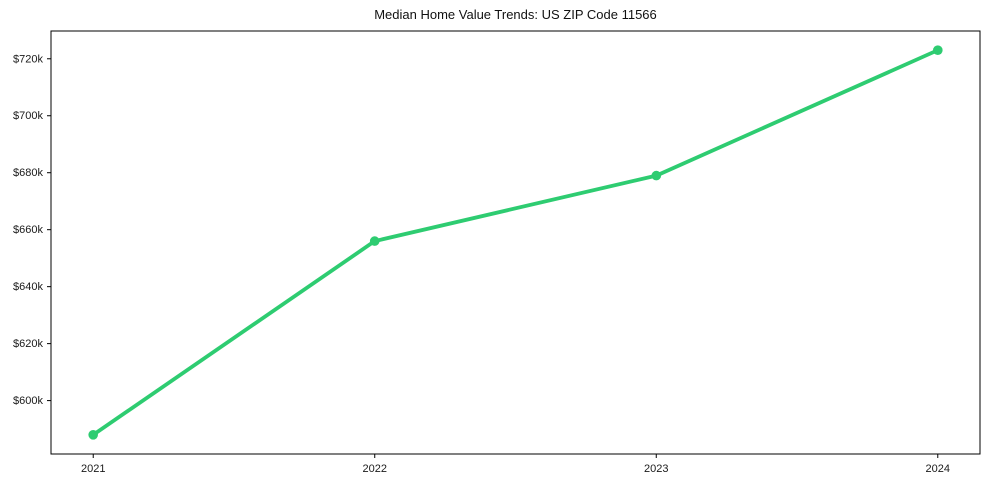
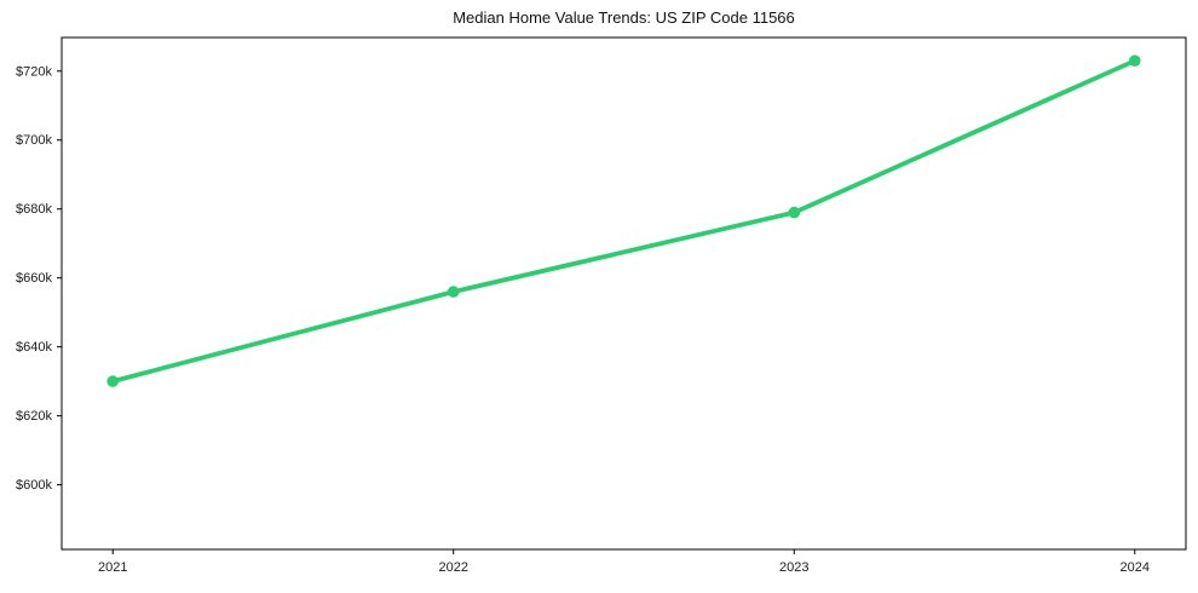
2021: $588k -> $630k
